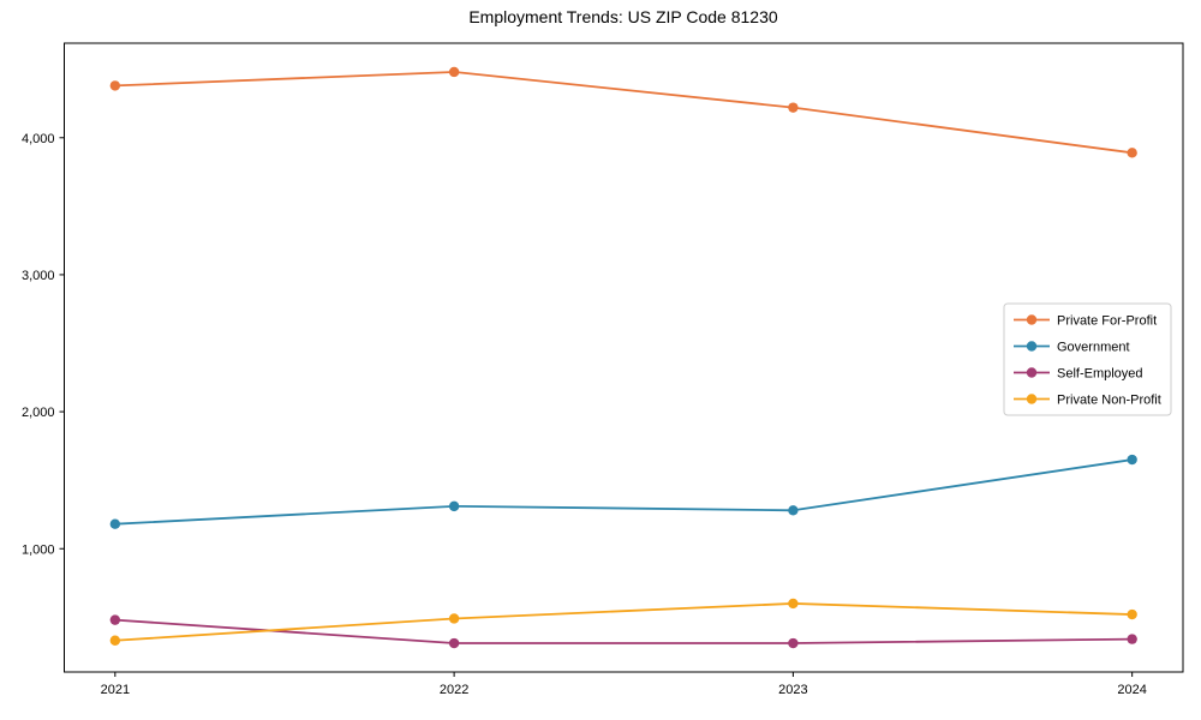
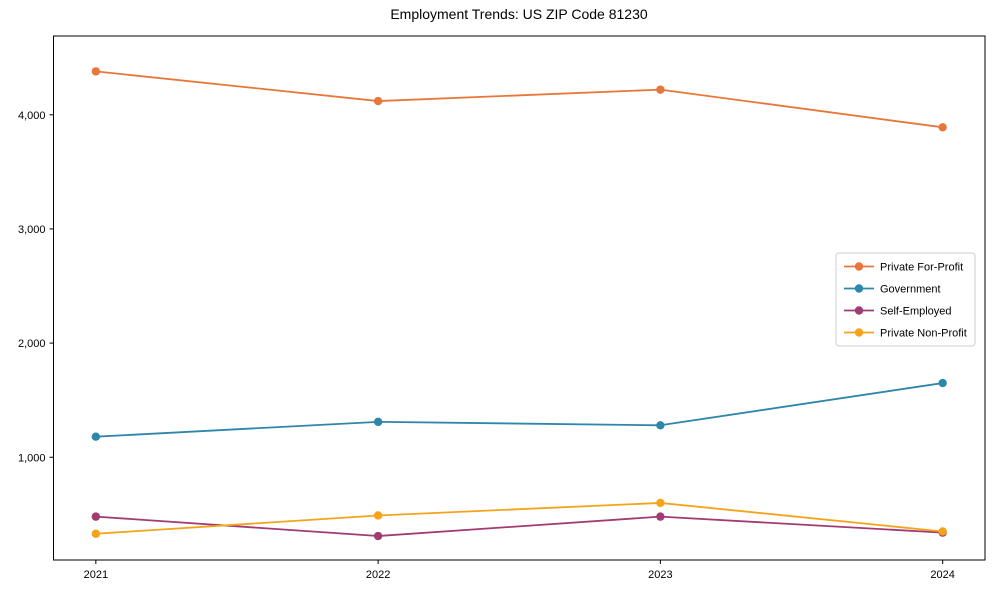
Private For-Profit/2022: 4480 -> 4120
Self-Employed/2023: 310 -> 480
Private Non-Profit/2024: 520 -> 350
